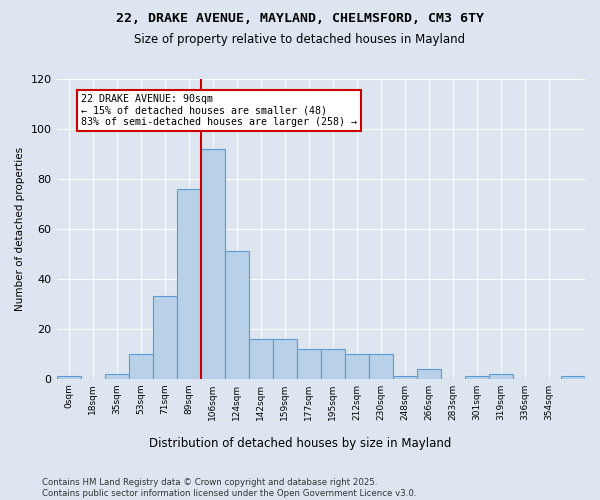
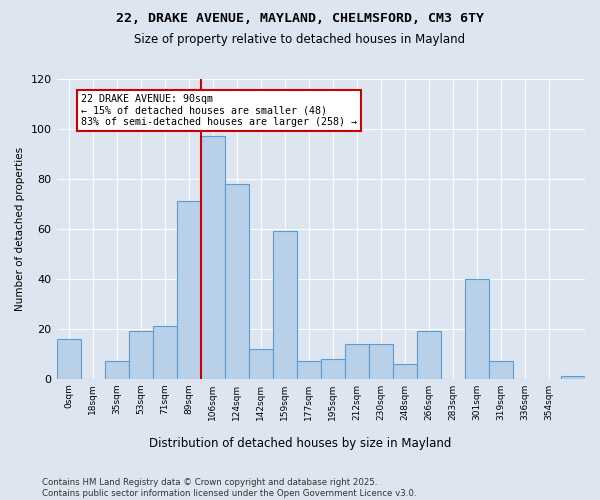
0sqm: 1 -> 16
35sqm: 2 -> 7
53sqm: 10 -> 19
71sqm: 33 -> 21
89sqm: 76 -> 71
106sqm: 92 -> 97
124sqm: 51 -> 78
142sqm: 16 -> 12
159sqm: 16 -> 59
177sqm: 12 -> 7
195sqm: 12 -> 8
212sqm: 10 -> 14
230sqm: 10 -> 14
248sqm: 1 -> 6
266sqm: 4 -> 19
301sqm: 1 -> 40
319sqm: 2 -> 7
